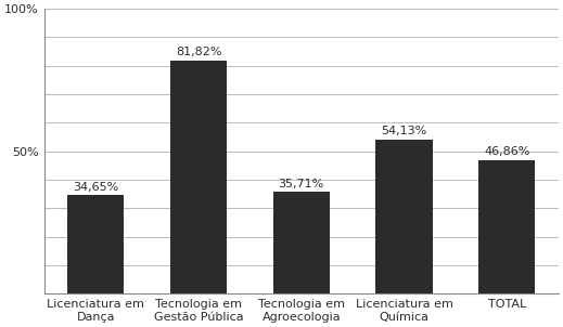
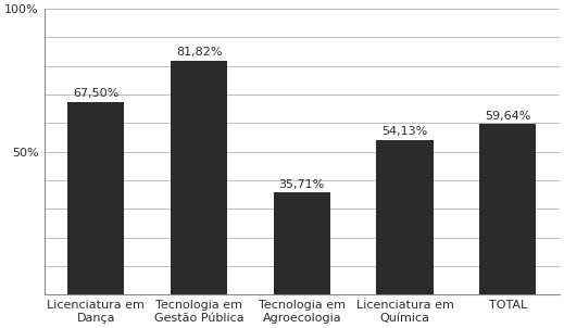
Licenciatura em Dança: 34,65% -> 67,50%
TOTAL: 46,86% -> 59,64%
